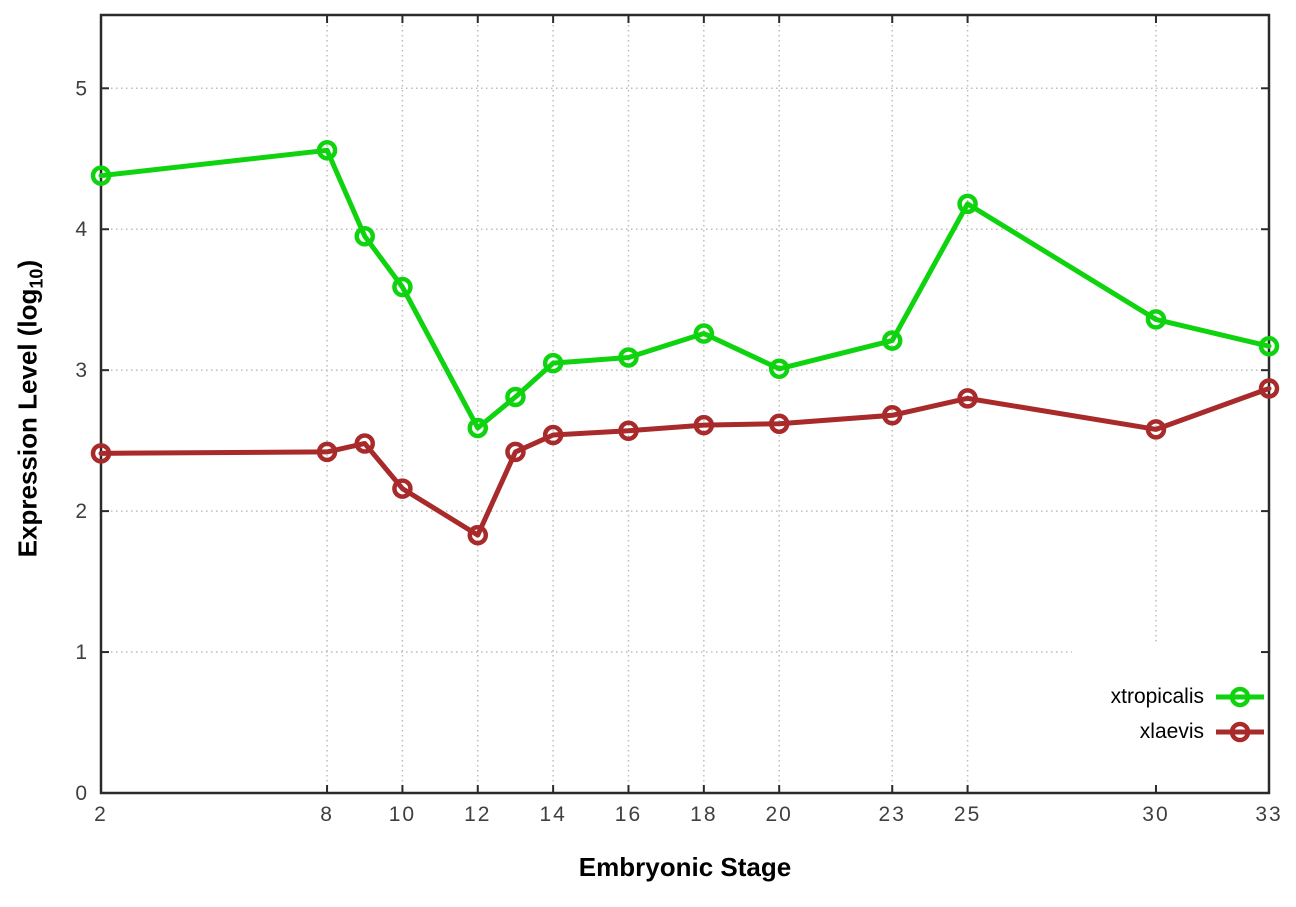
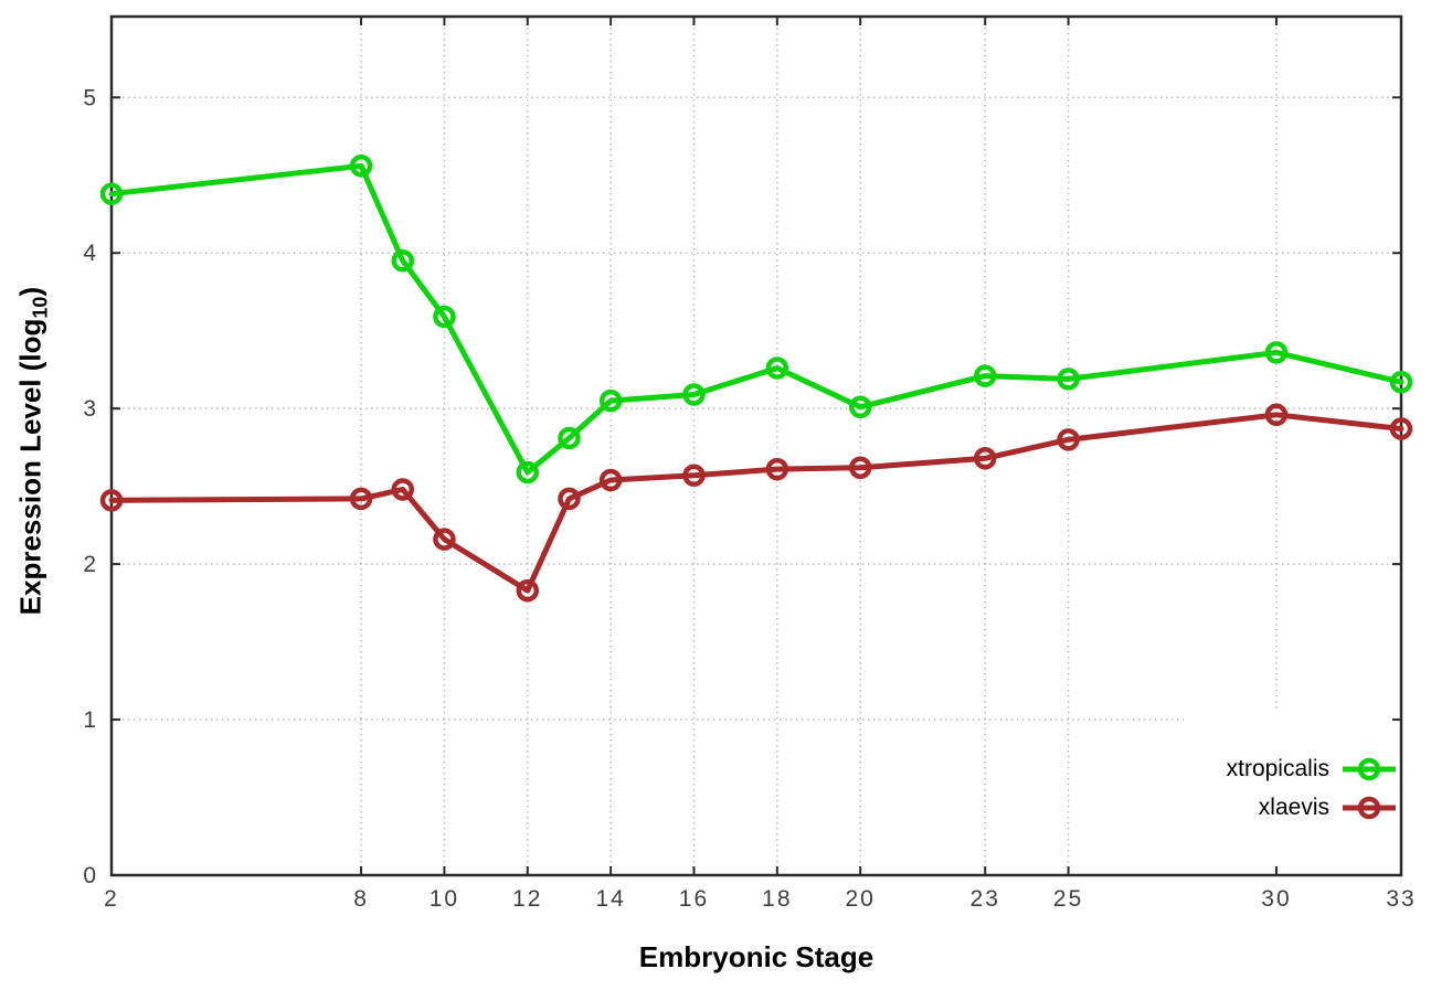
xtropicalis/25: 4.18 -> 3.19
xlaevis/30: 2.58 -> 2.96
